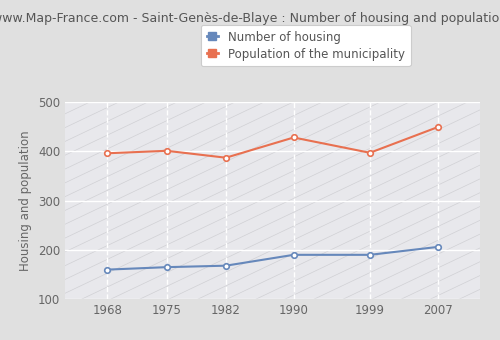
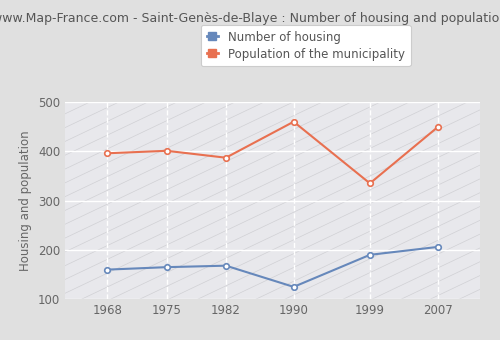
Number of housing/1990: 190 -> 125
Population of the municipality/1990: 428 -> 460
Population of the municipality/1999: 397 -> 335
